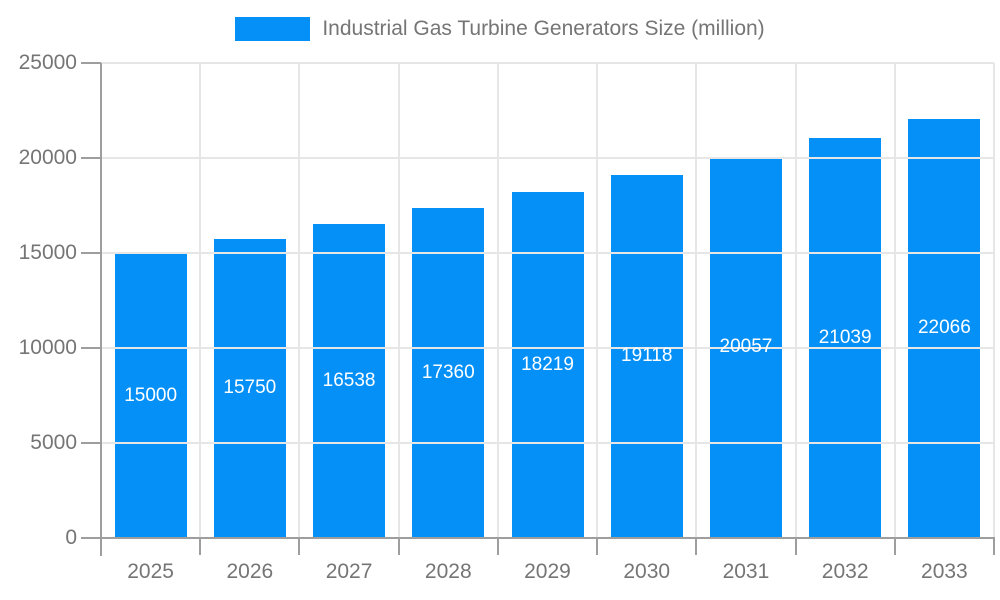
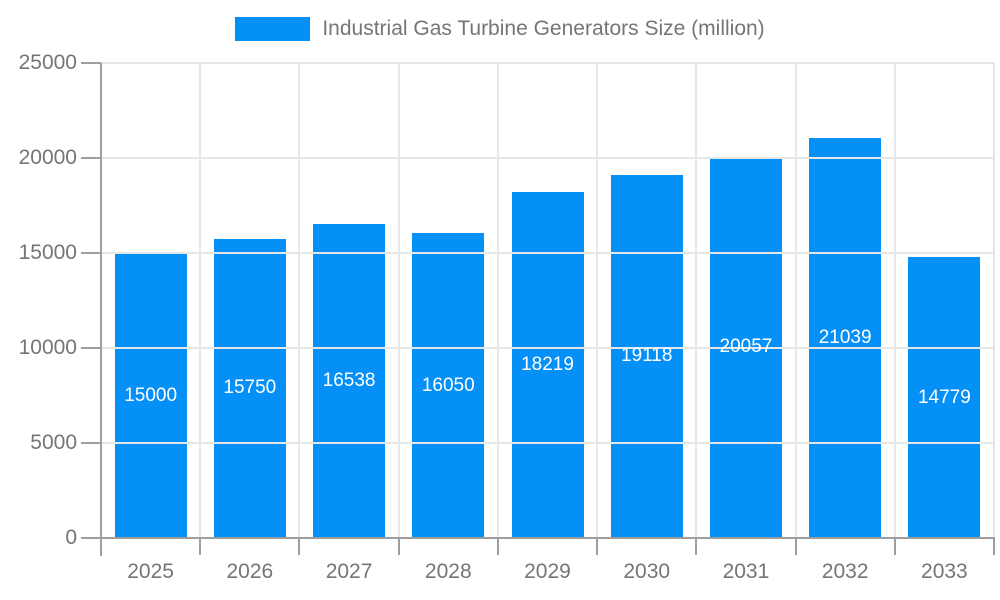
2028: 17360 -> 16050
2033: 22066 -> 14779
